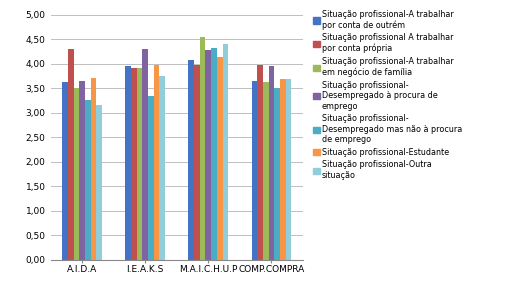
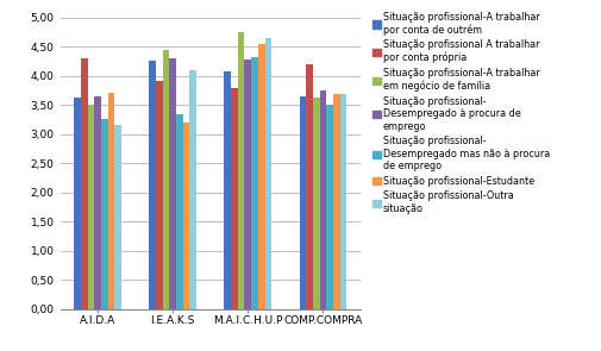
Situação profissional-A trabalhar por conta de outrém/I.E.A.K.S: 3,96 -> 4,25
Situação profissional-A trabalhar em negócio de família/I.E.A.K.S: 3,92 -> 4,45
Situação profissional-Estudante/I.E.A.K.S: 3,98 -> 3,20
Situação profissional-Outra situação/I.E.A.K.S: 3,75 -> 4,10
Situação profissional A trabalhar por conta própria/M.A.I.C.H.U.P: 3,98 -> 3,80
Situação profissional-A trabalhar em negócio de família/M.A.I.C.H.U.P: 4,55 -> 4,75
Situação profissional-Estudante/M.A.I.C.H.U.P: 4,13 -> 4,55
Situação profissional-Outra situação/M.A.I.C.H.U.P: 4,40 -> 4,65
Situação profissional A trabalhar por conta própria/COMP.COMPRA: 3,98 -> 4,20
Situação profissional- Desempregado à procura de emprego/COMP.COMPRA: 3,95 -> 3,75
